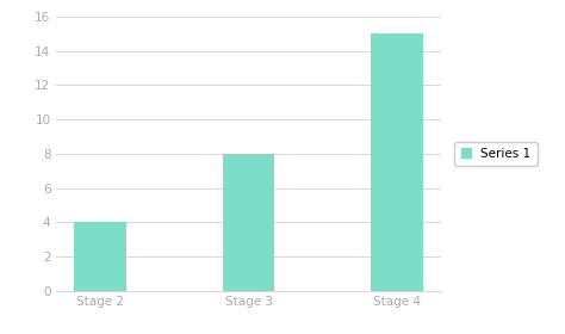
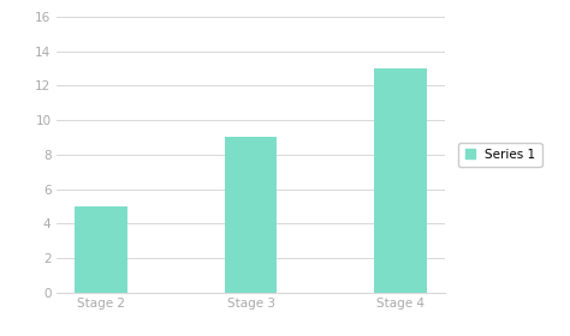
Stage 2: 4 -> 5
Stage 3: 8 -> 9
Stage 4: 15 -> 13
